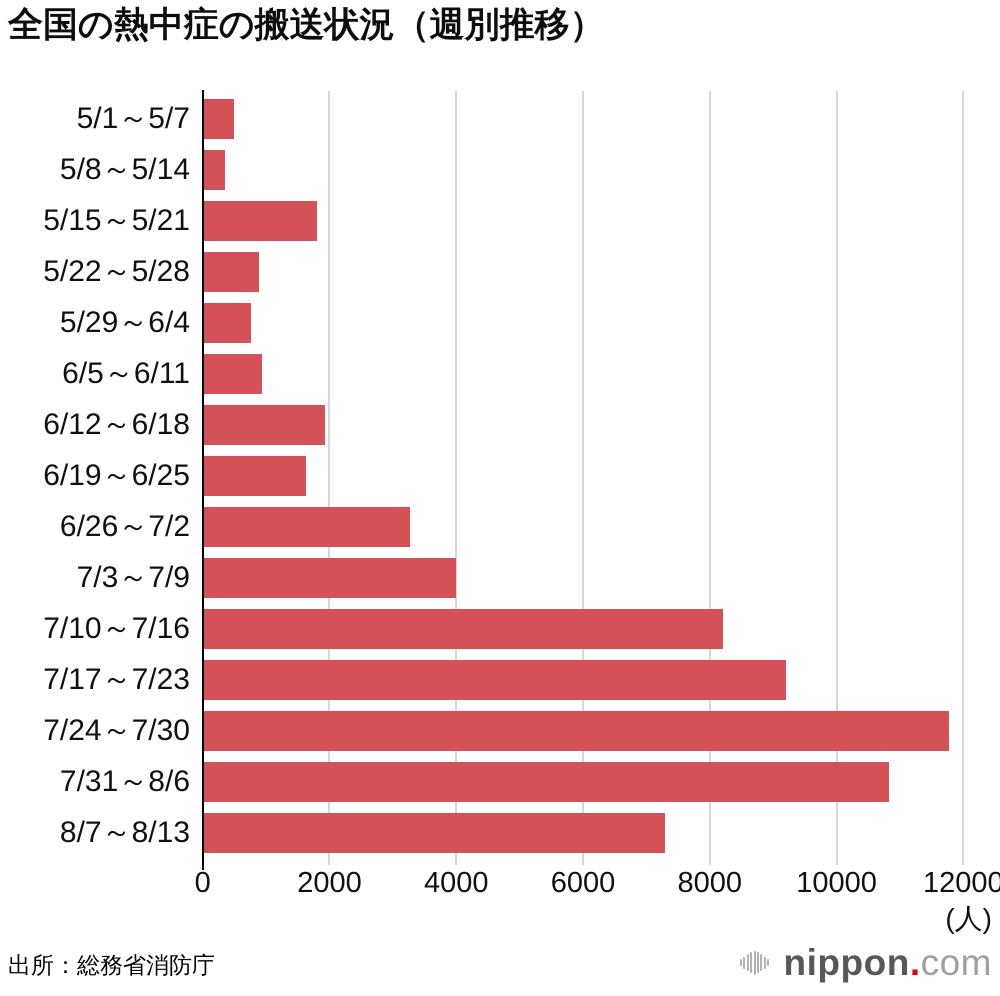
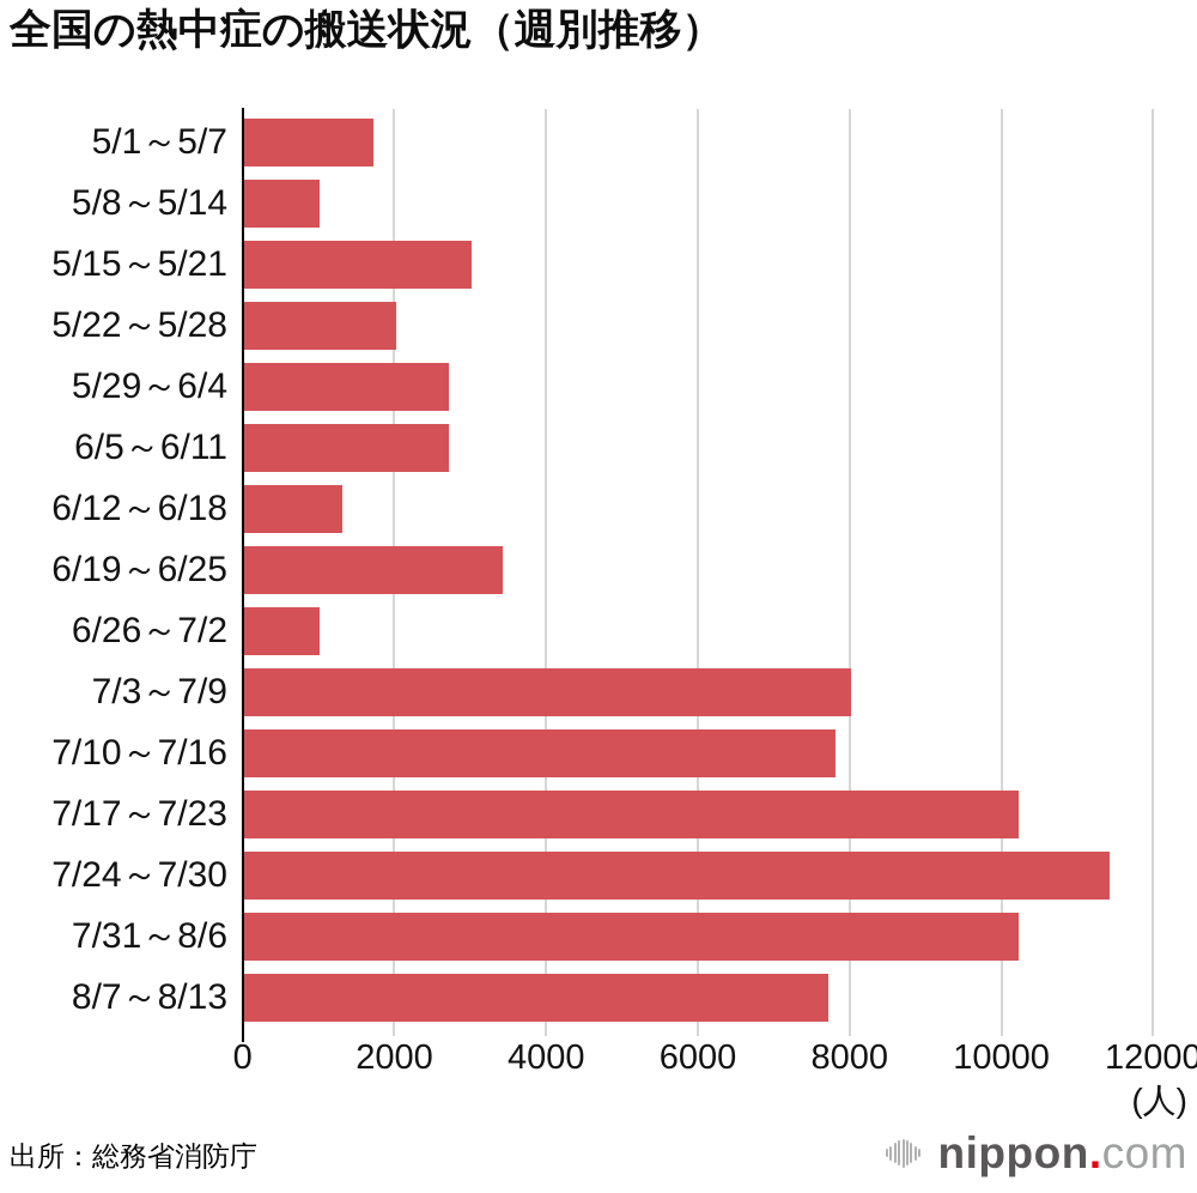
5/1～5/7: 500 -> 1700
5/8～5/14: 300 -> 1000
5/15～5/21: 1800 -> 3000
5/22～5/28: 900 -> 2000
5/29～6/4: 700 -> 2700
6/5～6/11: 900 -> 2700
6/12～6/18: 1900 -> 1300
6/19～6/25: 1600 -> 3400
6/26～7/2: 3200 -> 1000
7/3～7/9: 4000 -> 8000
7/10～7/16: 8200 -> 7800
7/17～7/23: 9200 -> 10200
7/24～7/30: 11800 -> 11400
7/31～8/6: 10800 -> 10200
8/7～8/13: 7300 -> 7700
